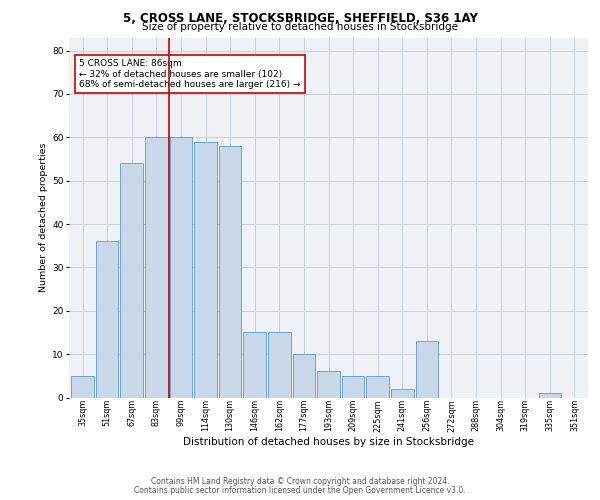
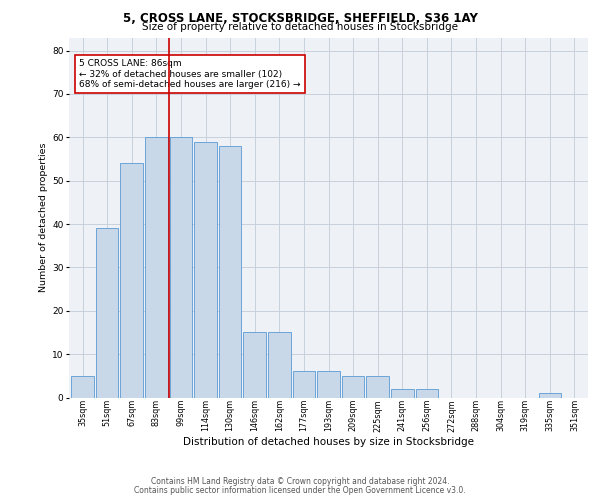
51sqm: 36 -> 39
177sqm: 10 -> 6
256sqm: 13 -> 2
